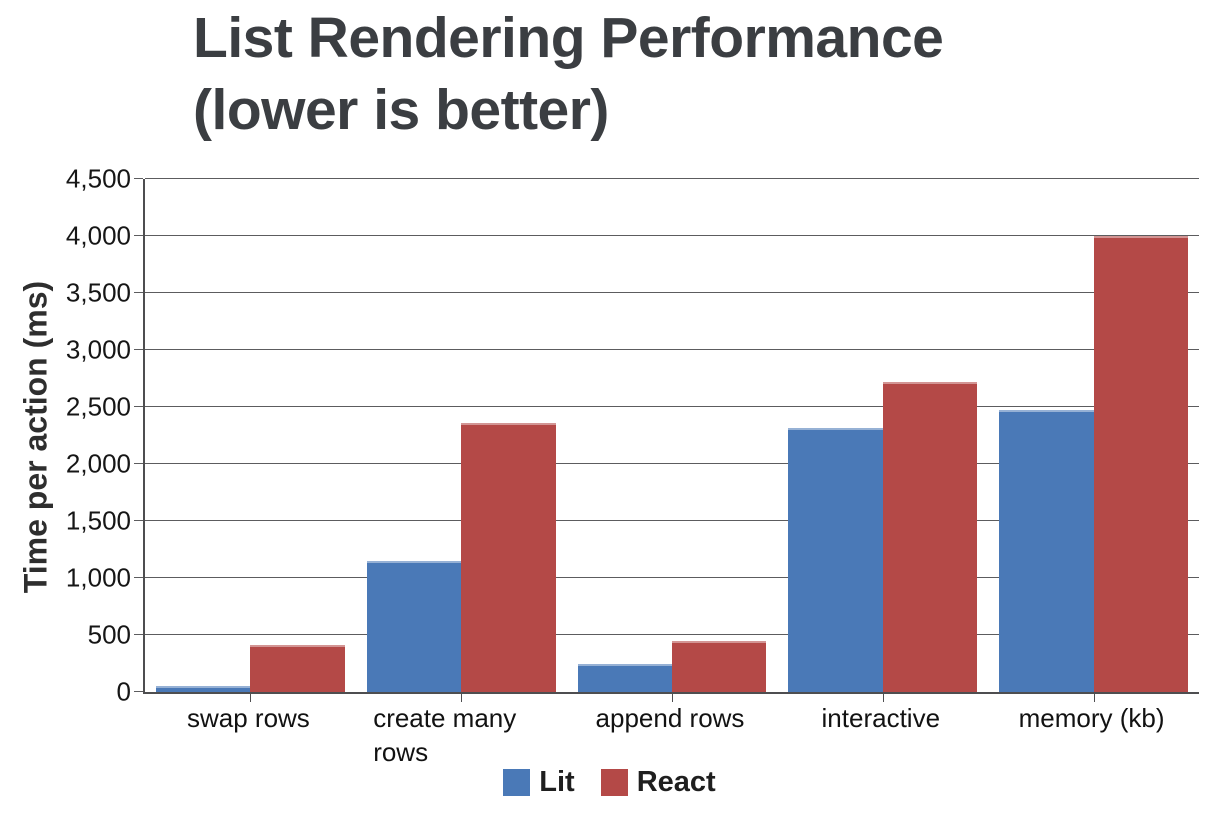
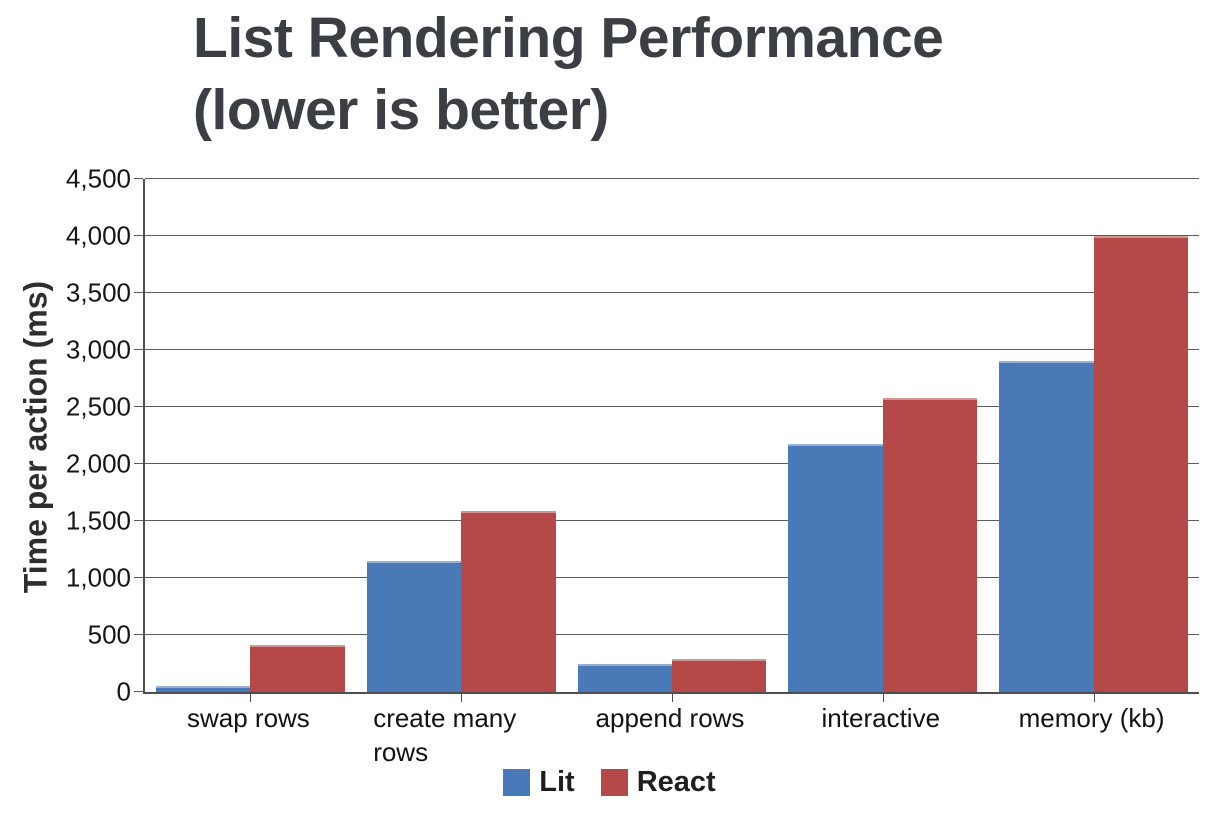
React/create many rows: 2360 -> 1590
React/append rows: 450 -> 290
Lit/interactive: 2320 -> 2180
React/interactive: 2720 -> 2580
Lit/memory (kb): 2470 -> 2900
